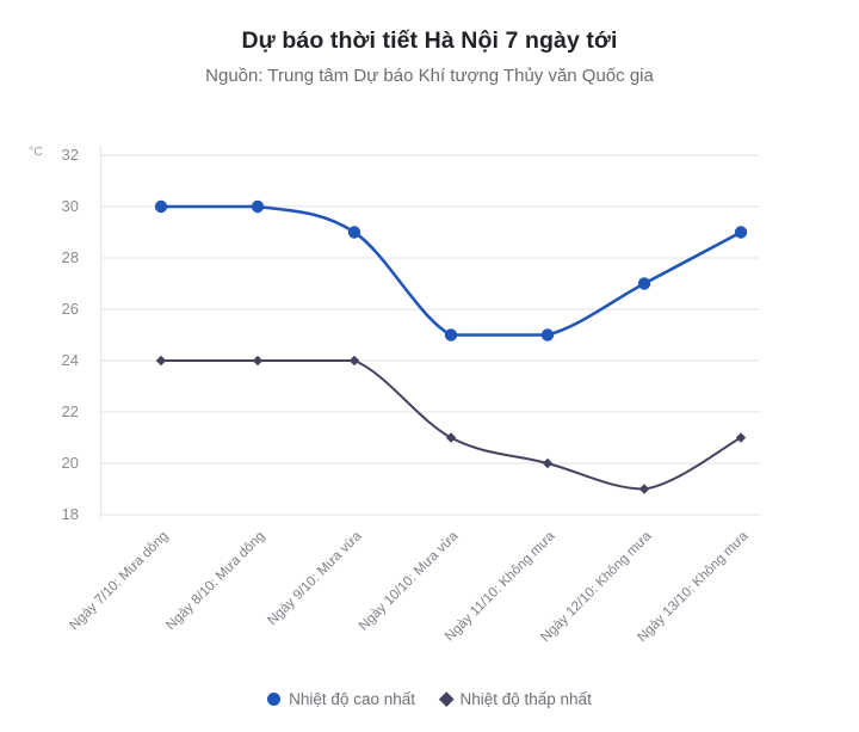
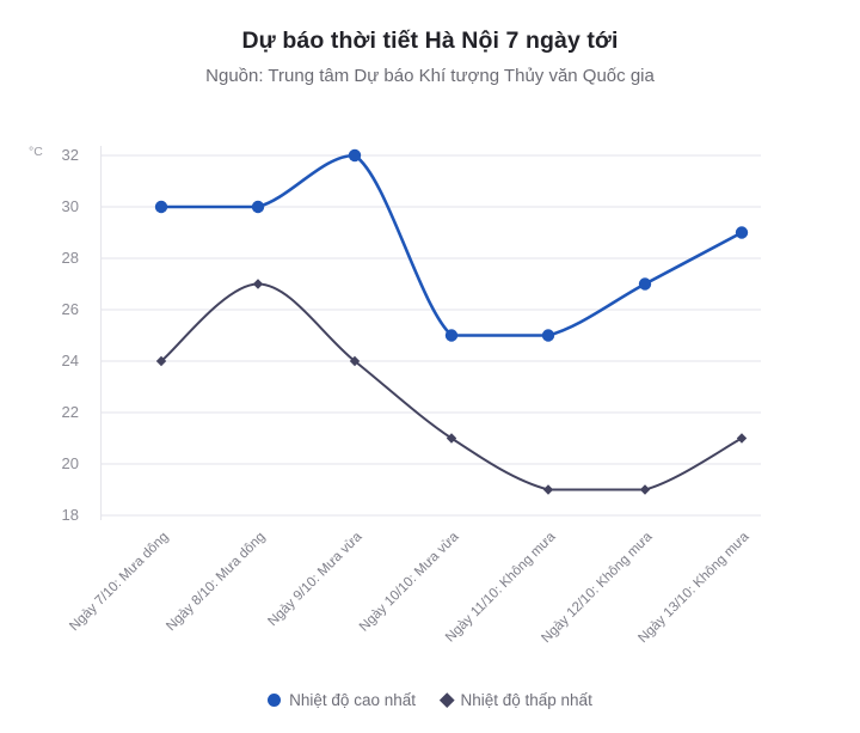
Nhiệt độ thấp nhất/Ngày 8/10: Mưa dông: 24 -> 27
Nhiệt độ cao nhất/Ngày 9/10: Mưa vừa: 29 -> 32
Nhiệt độ thấp nhất/Ngày 11/10: Không mưa: 20 -> 19
